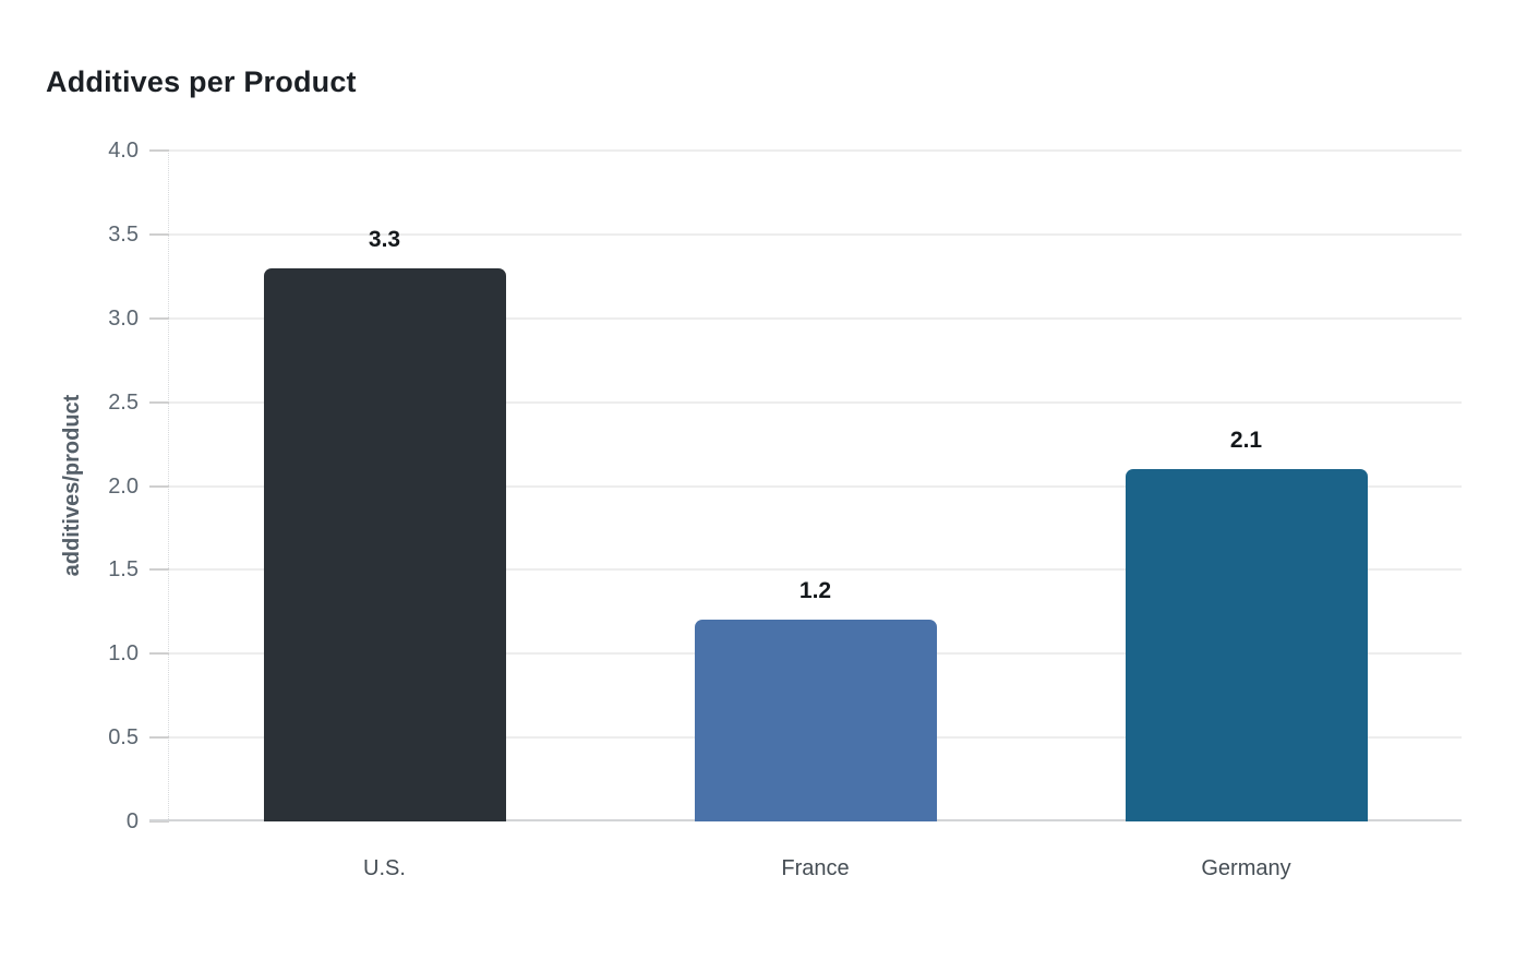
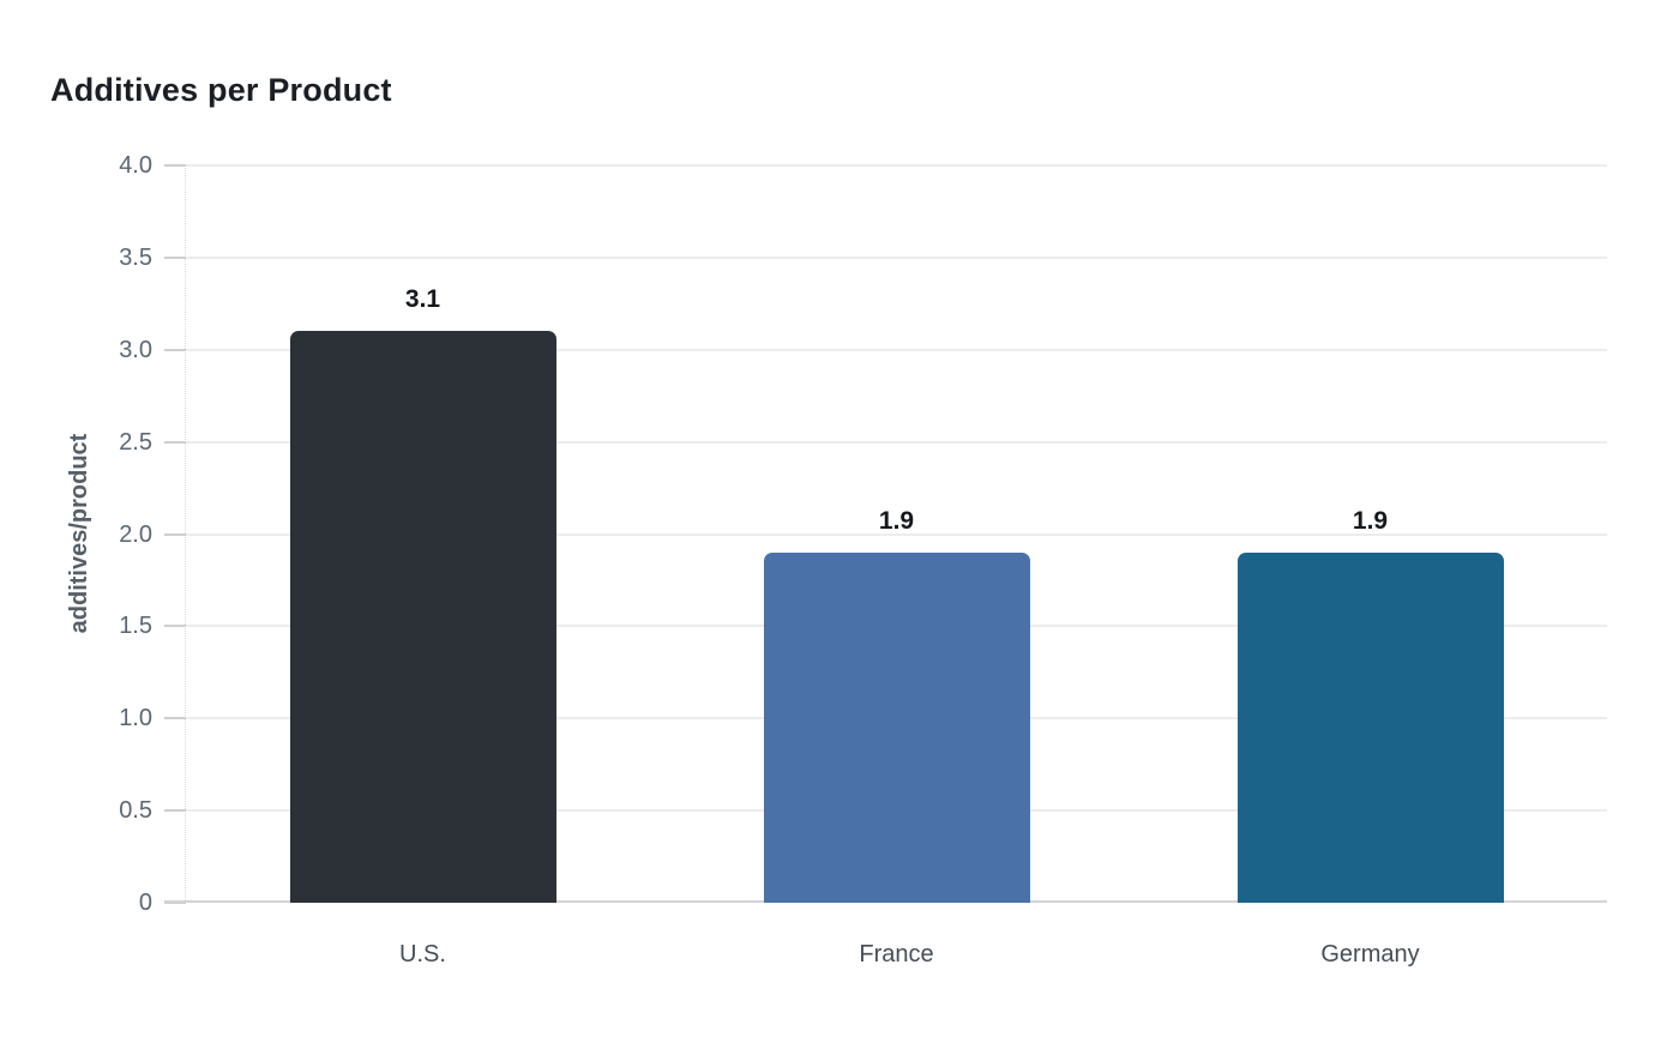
U.S.: 3.3 -> 3.1
France: 1.2 -> 1.9
Germany: 2.1 -> 1.9
